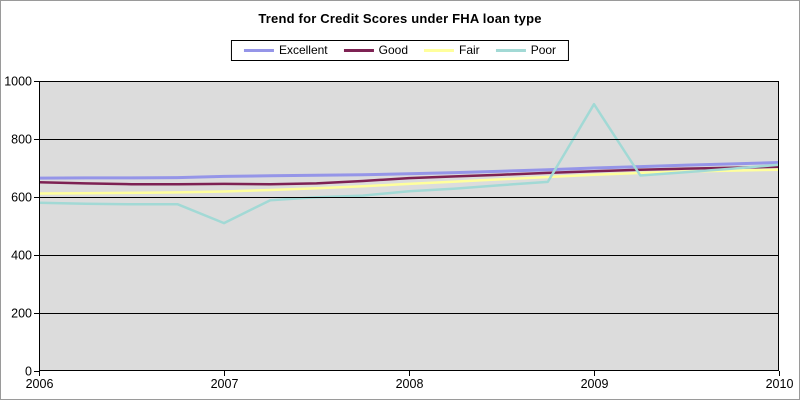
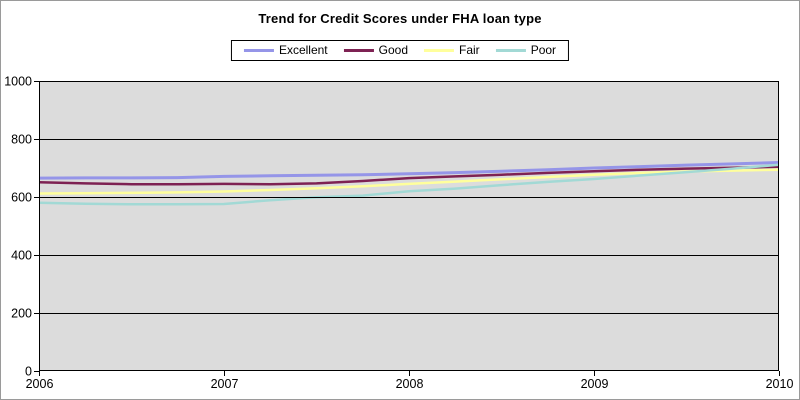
Poor/2007: 510 -> 580
Poor/2009: 920 -> 660
